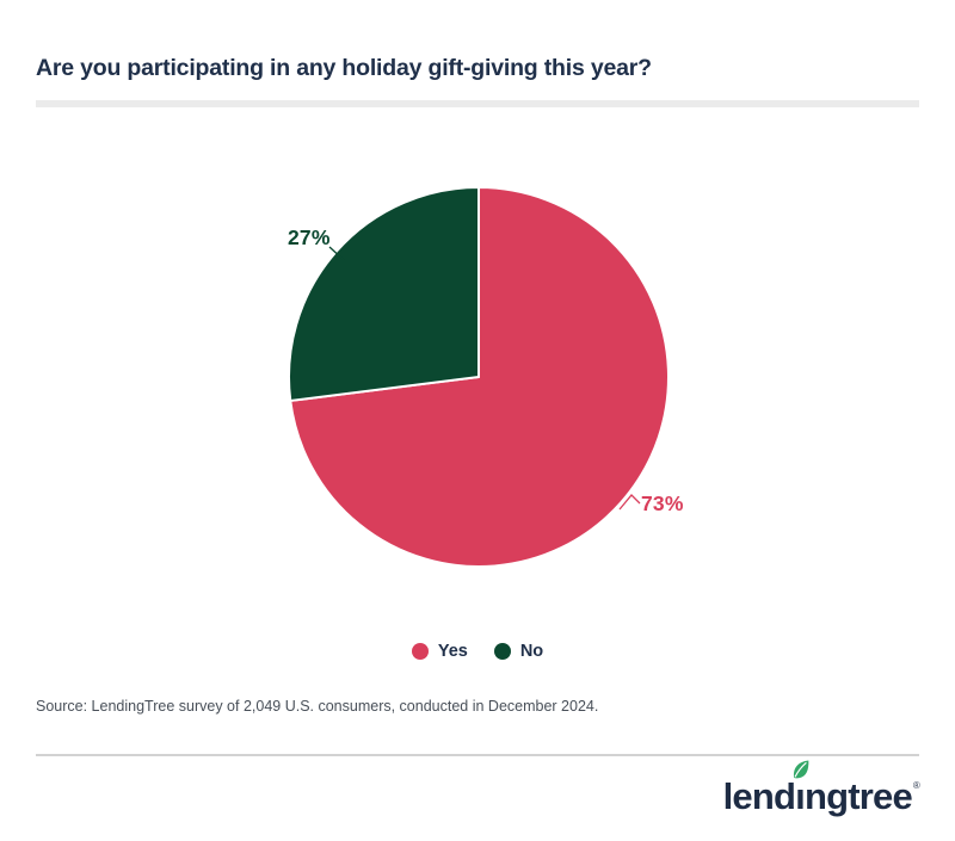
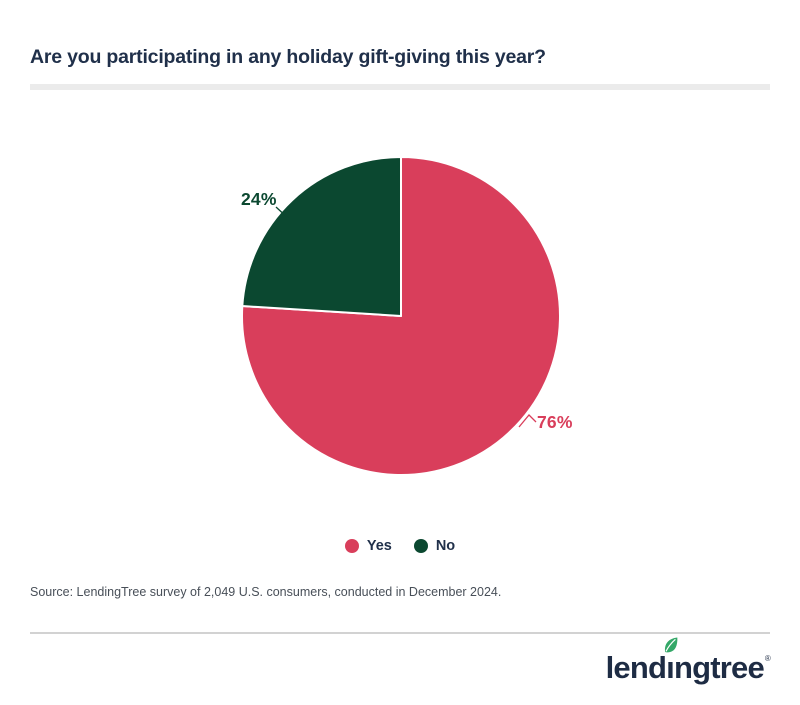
Yes: 73% -> 76%
No: 27% -> 24%
